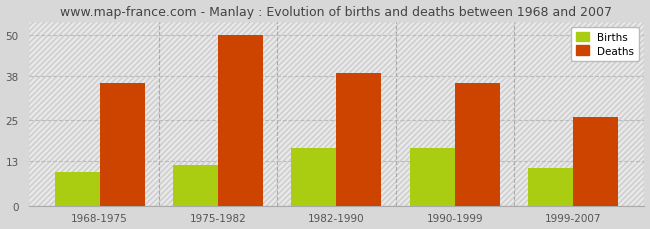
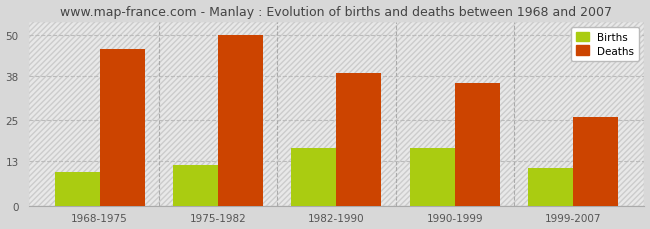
Deaths/1968-1975: 36 -> 46
